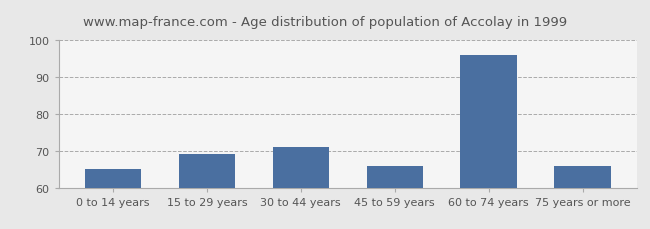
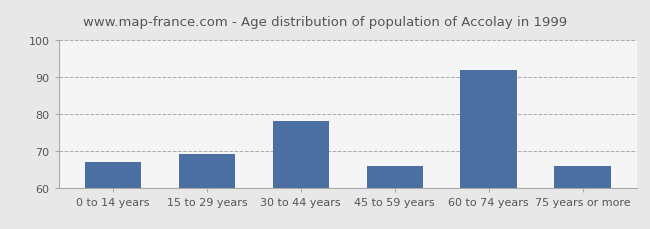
0 to 14 years: 65 -> 67
30 to 44 years: 71 -> 78
60 to 74 years: 96 -> 92
